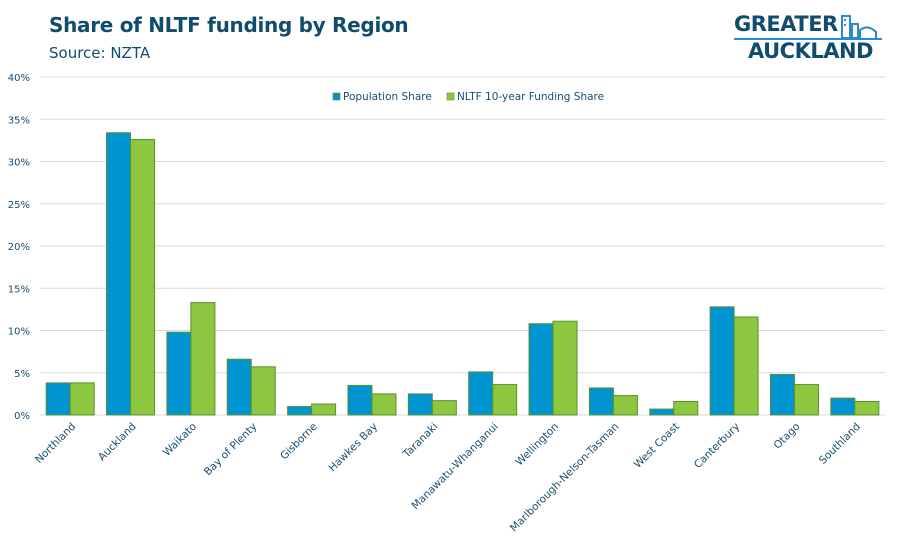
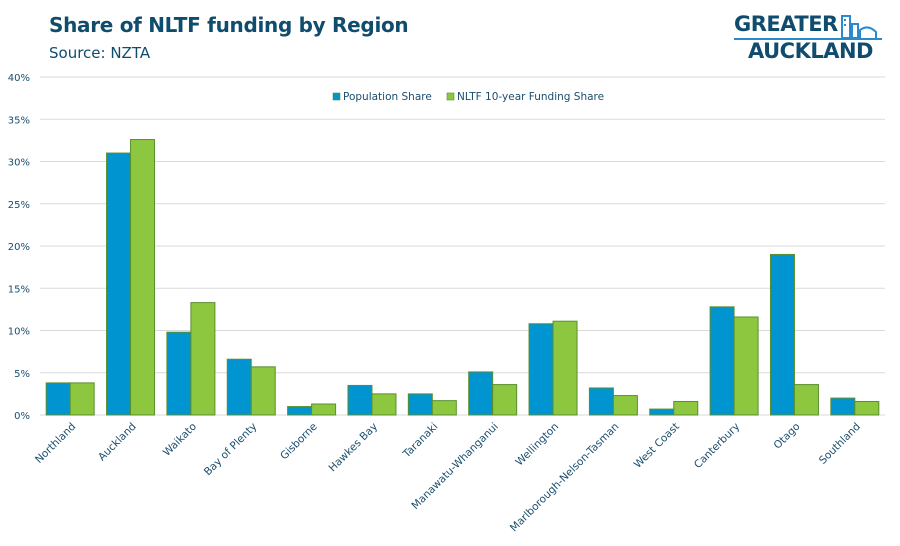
Population Share/Auckland: 33% -> 31%
Population Share/Otago: 5% -> 19%
